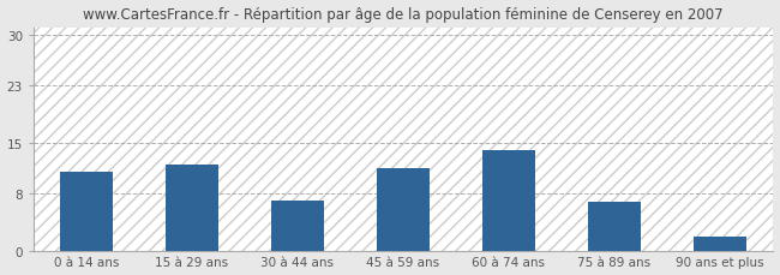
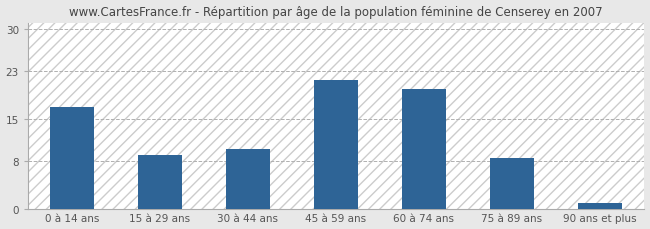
0 à 14 ans: 11.0 -> 17.0
15 à 29 ans: 12.0 -> 9.0
30 à 44 ans: 7.0 -> 10.0
45 à 59 ans: 11.4 -> 21.5
60 à 74 ans: 14.0 -> 20.0
75 à 89 ans: 6.8 -> 8.5
90 ans et plus: 2.0 -> 1.0
